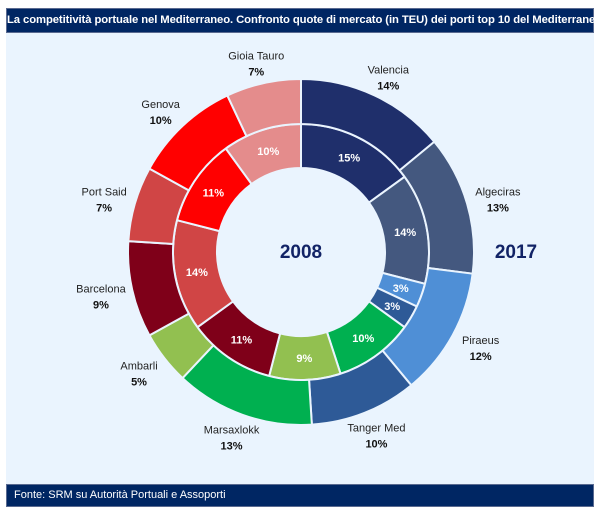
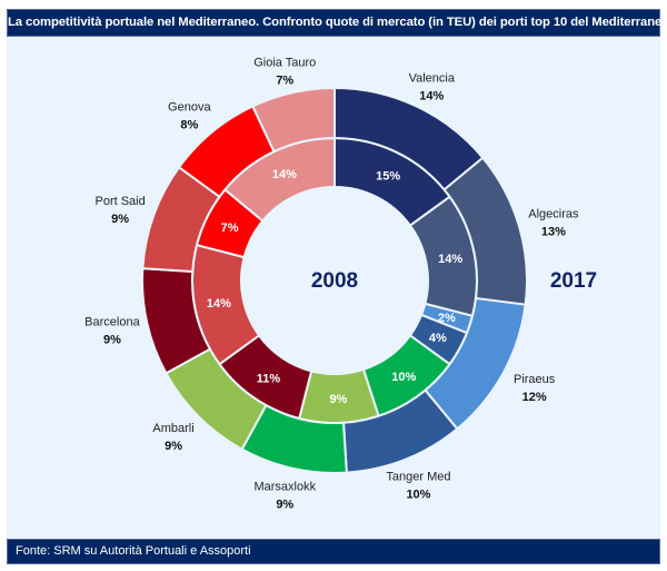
2008/Piraeus: 3% -> 2%
2008/Tanger Med: 3% -> 4%
2017/Marsaxlokk: 13% -> 9%
2017/Ambarli: 5% -> 9%
2017/Port Said: 7% -> 9%
2008/Genova: 11% -> 7%
2017/Genova: 10% -> 8%
2008/Gioia Tauro: 10% -> 14%
